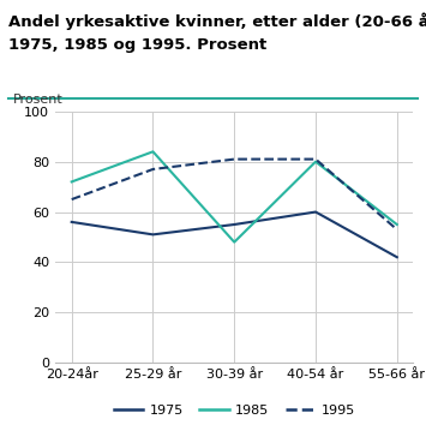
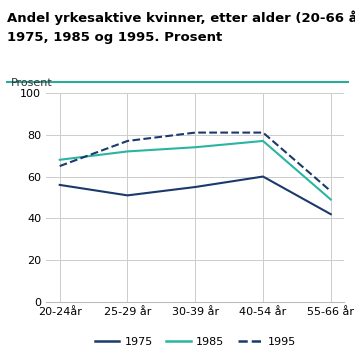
1985/20-24år: 72 -> 68
1985/25-29 år: 84 -> 72
1985/30-39 år: 48 -> 74
1985/40-54 år: 80 -> 77
1985/55-66 år: 55 -> 49
